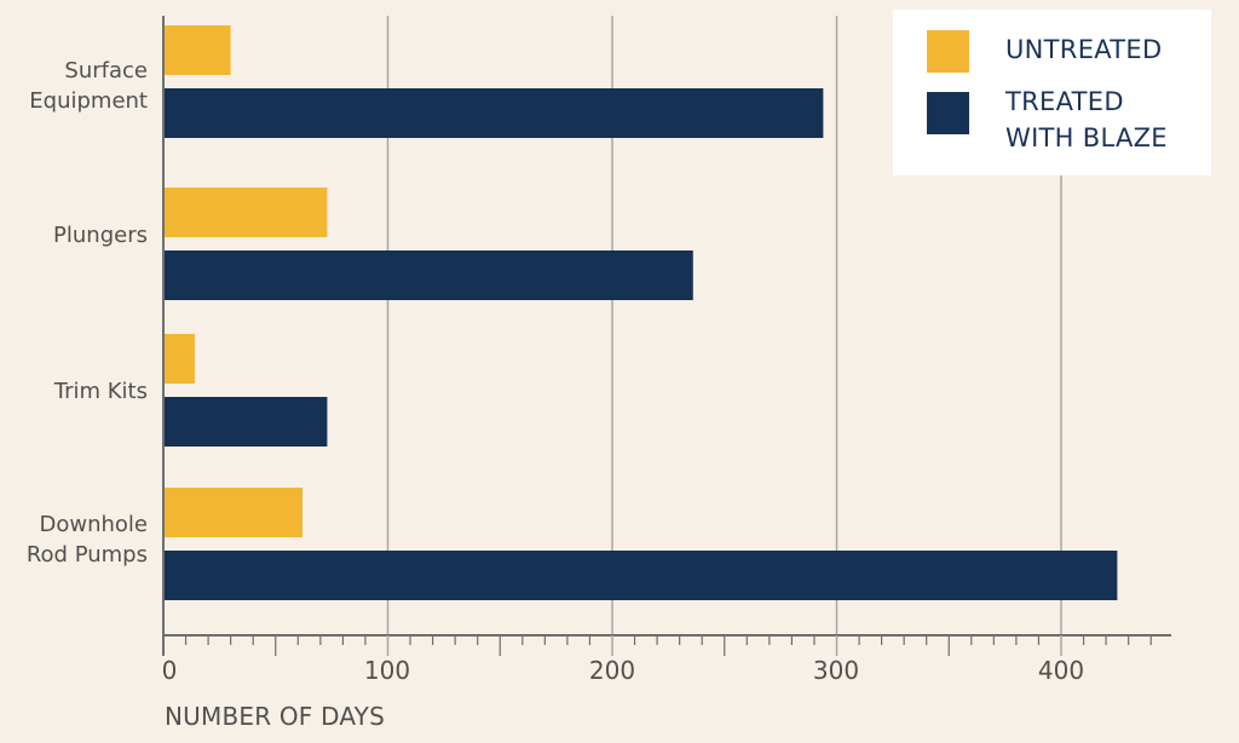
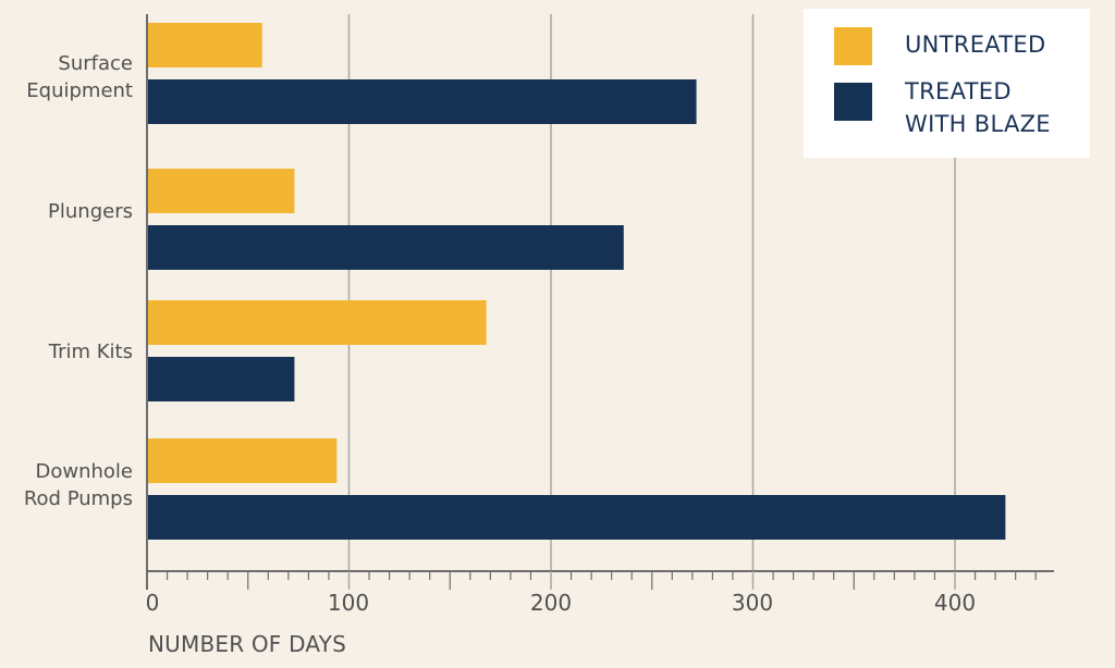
UNTREATED/Surface Equipment: 30 -> 57
TREATED WITH BLAZE/Surface Equipment: 294 -> 272
UNTREATED/Trim Kits: 14 -> 168
UNTREATED/Downhole Rod Pumps: 62 -> 94
